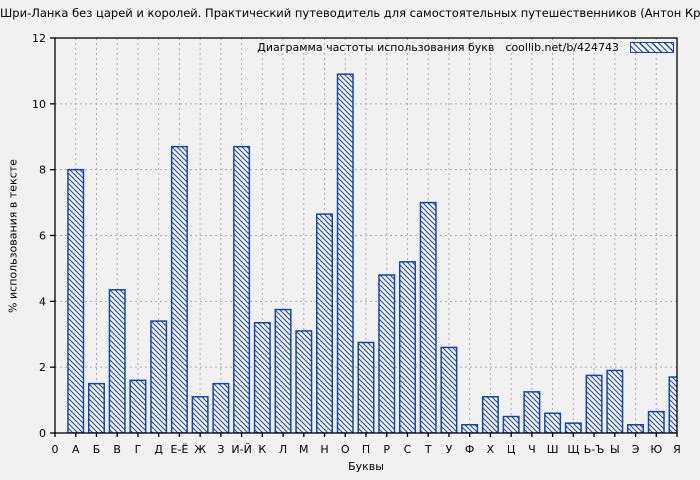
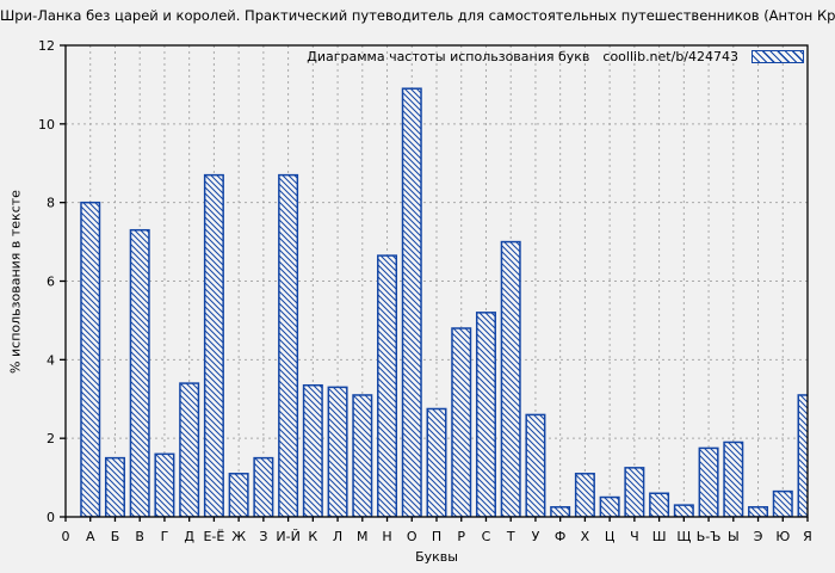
В: 4.3 -> 7.3
Л: 3.8 -> 3.3
Я: 1.7 -> 3.1
